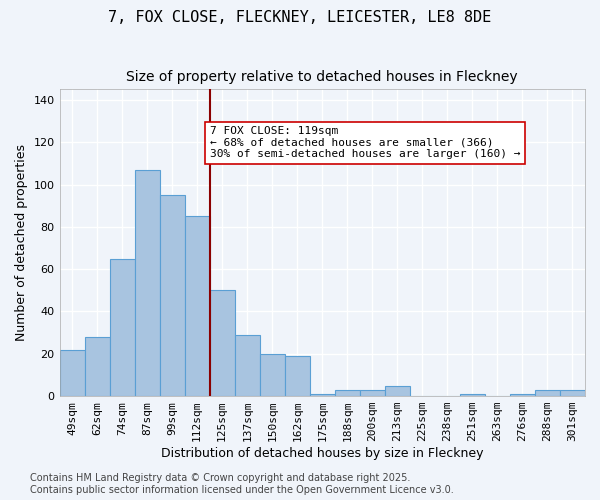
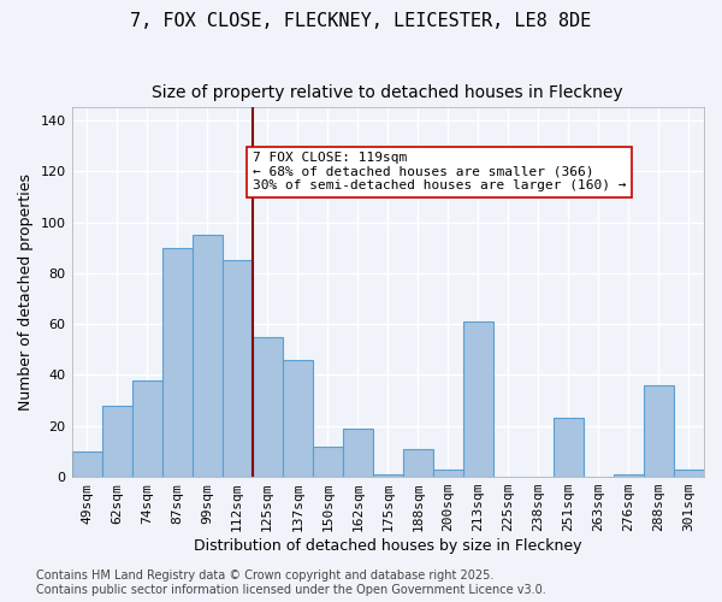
49sqm: 22 -> 10
74sqm: 65 -> 38
87sqm: 107 -> 90
125sqm: 50 -> 55
137sqm: 29 -> 46
150sqm: 20 -> 12
188sqm: 3 -> 11
213sqm: 5 -> 61
251sqm: 1 -> 23
288sqm: 3 -> 36
